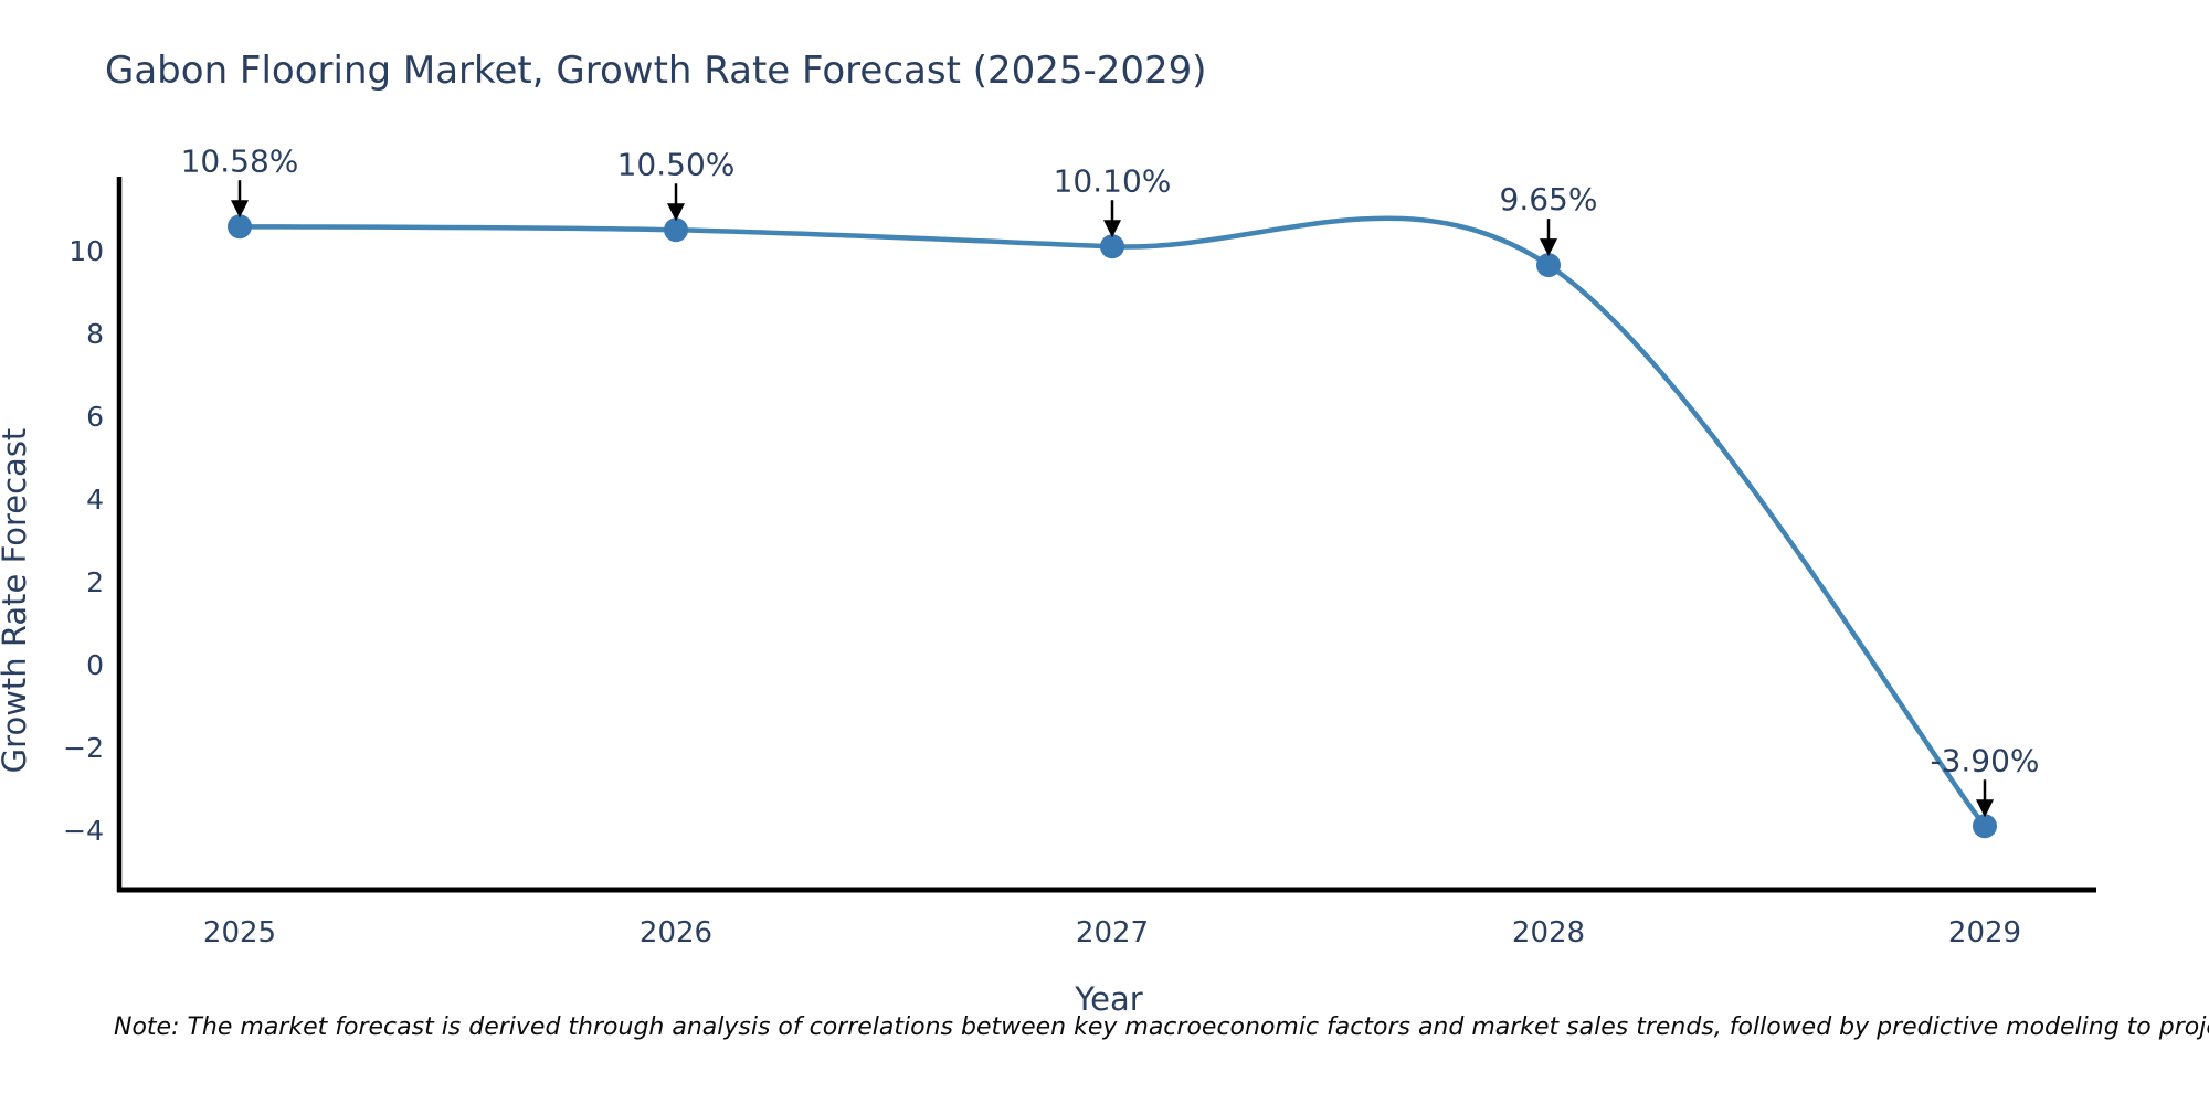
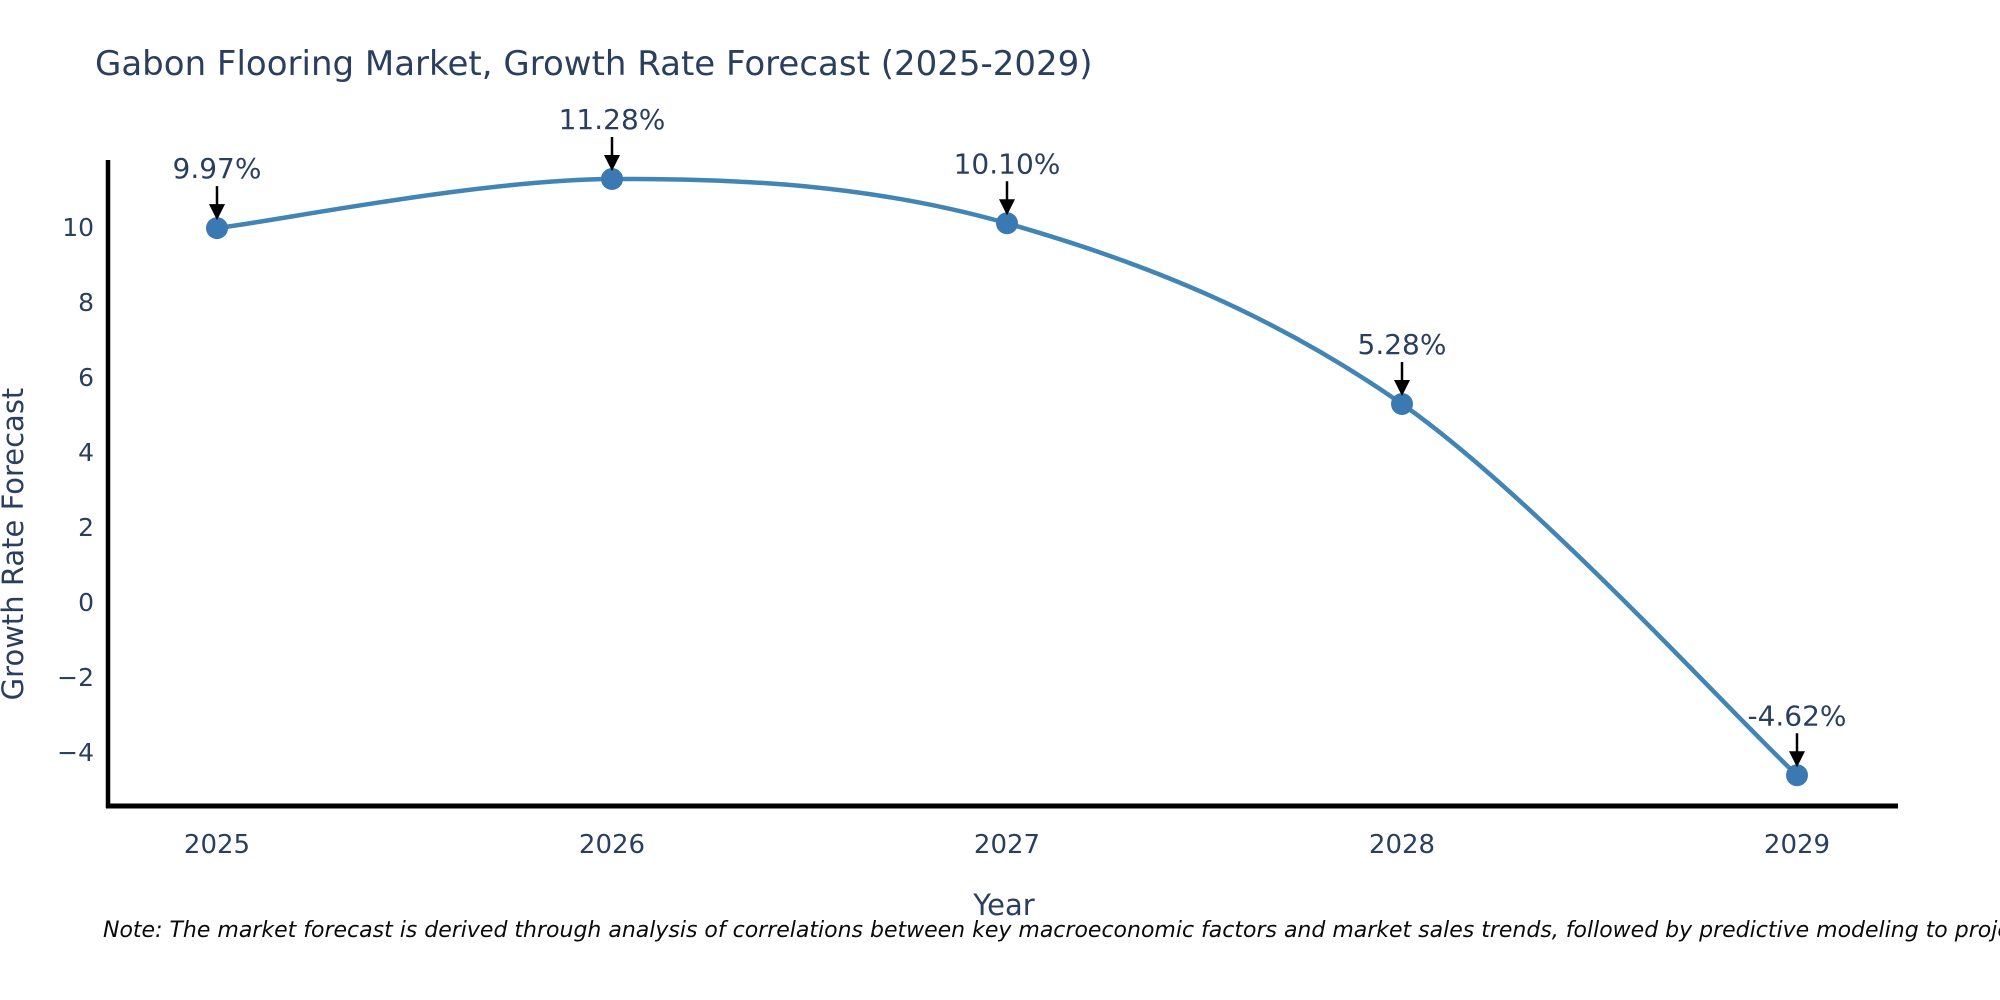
2025: 10.58% -> 9.97%
2026: 10.50% -> 11.28%
2028: 9.65% -> 5.28%
2029: -3.90% -> -4.62%
